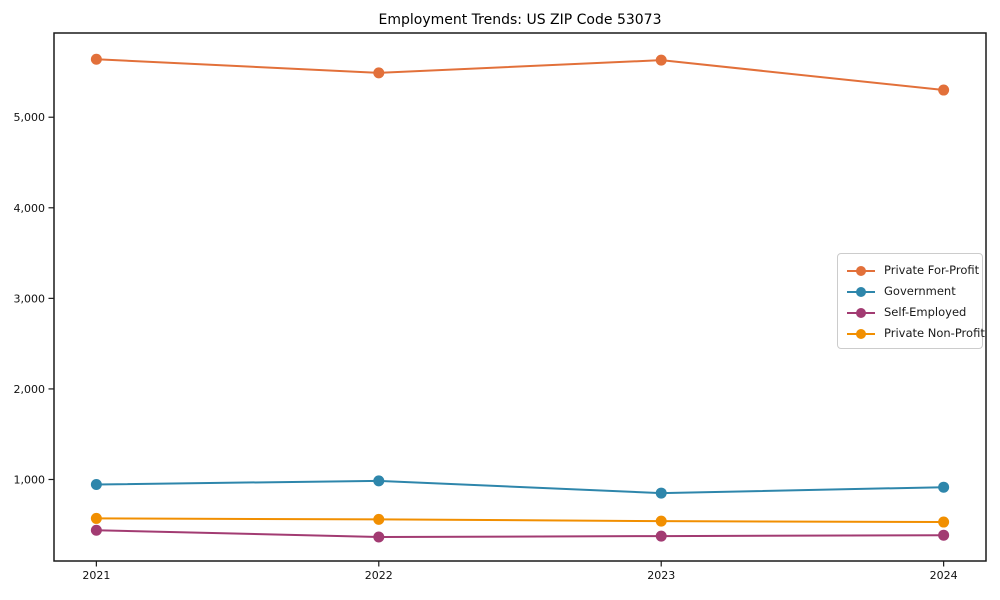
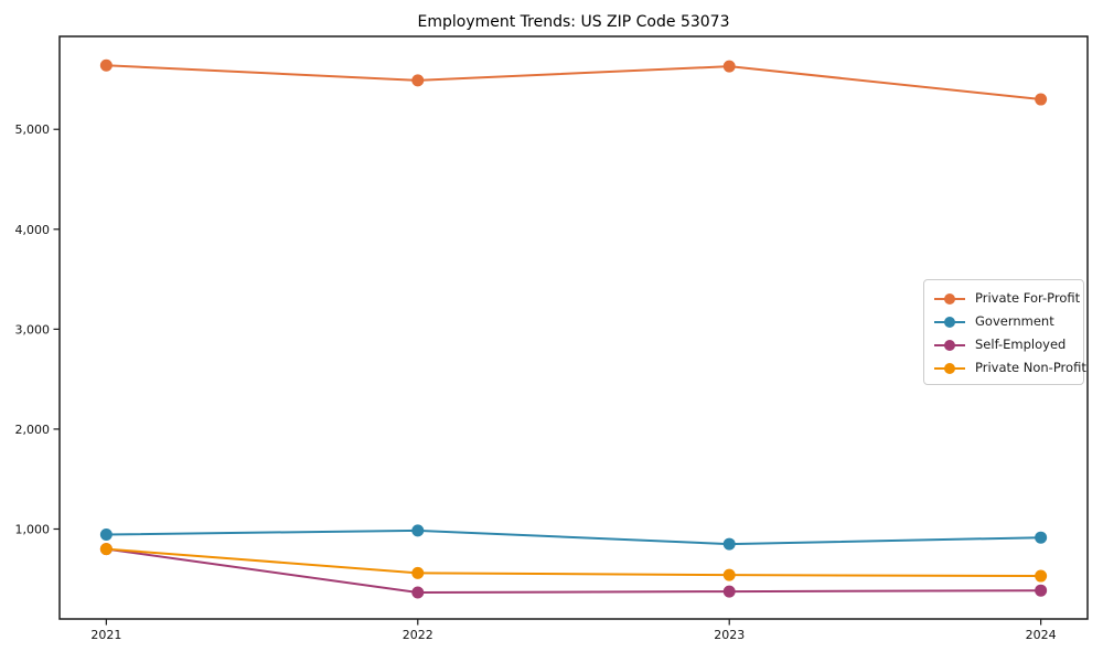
Self-Employed/2021: 400 -> 800
Private Non-Profit/2021: 600 -> 800
